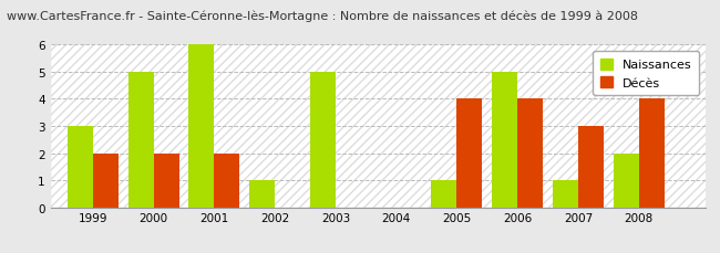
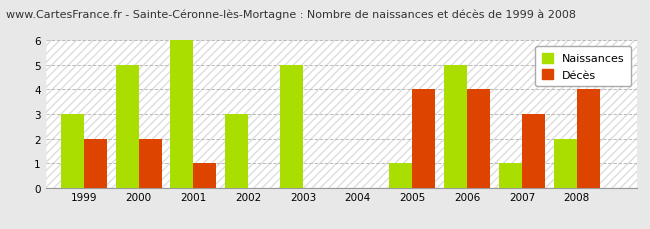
Décès/2001: 2 -> 1
Naissances/2002: 1 -> 3
